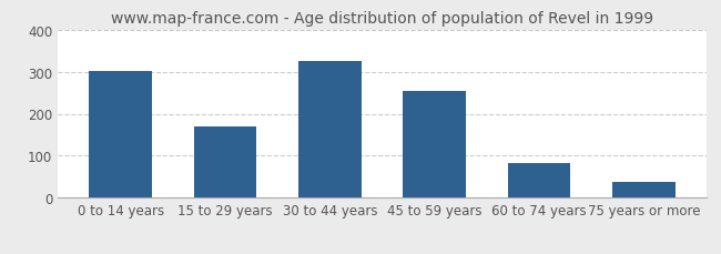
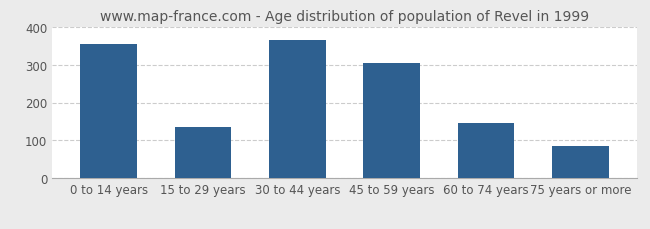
0 to 14 years: 302 -> 355
15 to 29 years: 170 -> 135
30 to 44 years: 326 -> 365
45 to 59 years: 255 -> 305
60 to 74 years: 83 -> 145
75 years or more: 38 -> 85
